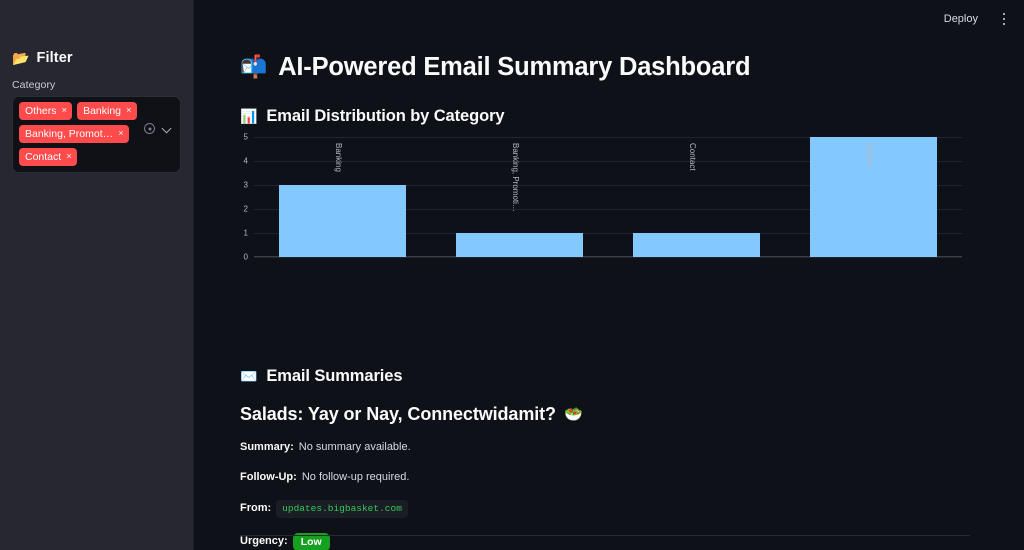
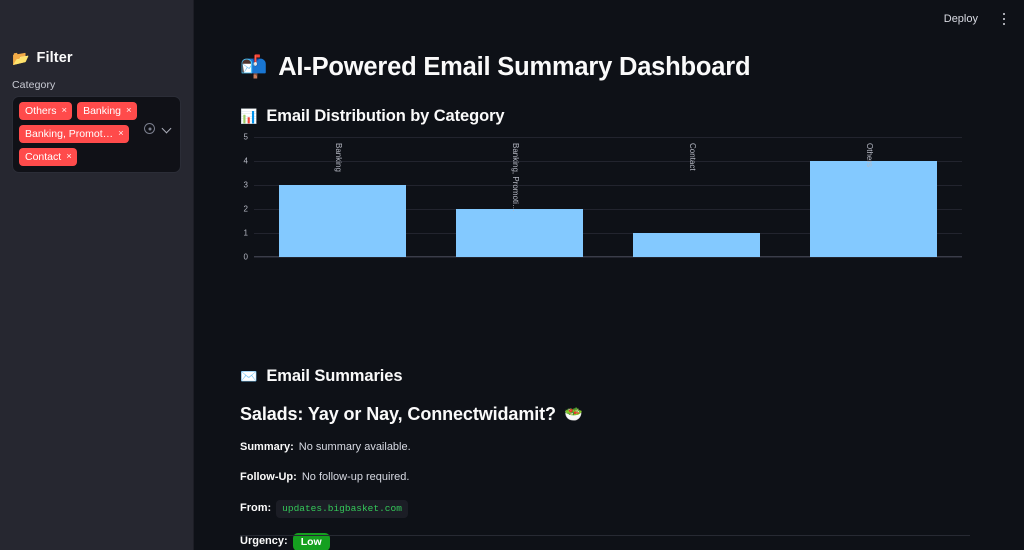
Banking, Promoti…: 1 -> 2
Others: 5 -> 4
